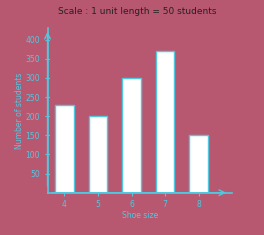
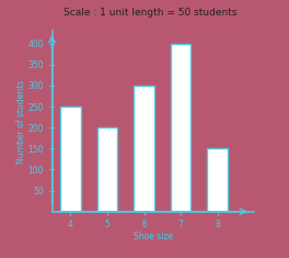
4: 230 -> 250
7: 370 -> 400
